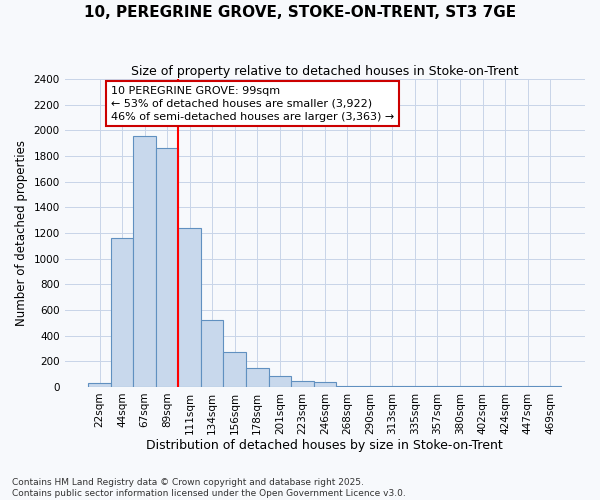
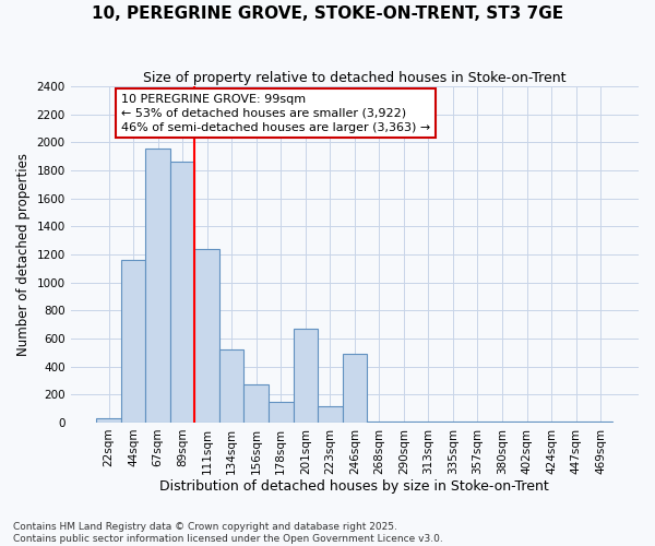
201sqm: 80 -> 670
223sqm: 40 -> 120
246sqm: 40 -> 490
